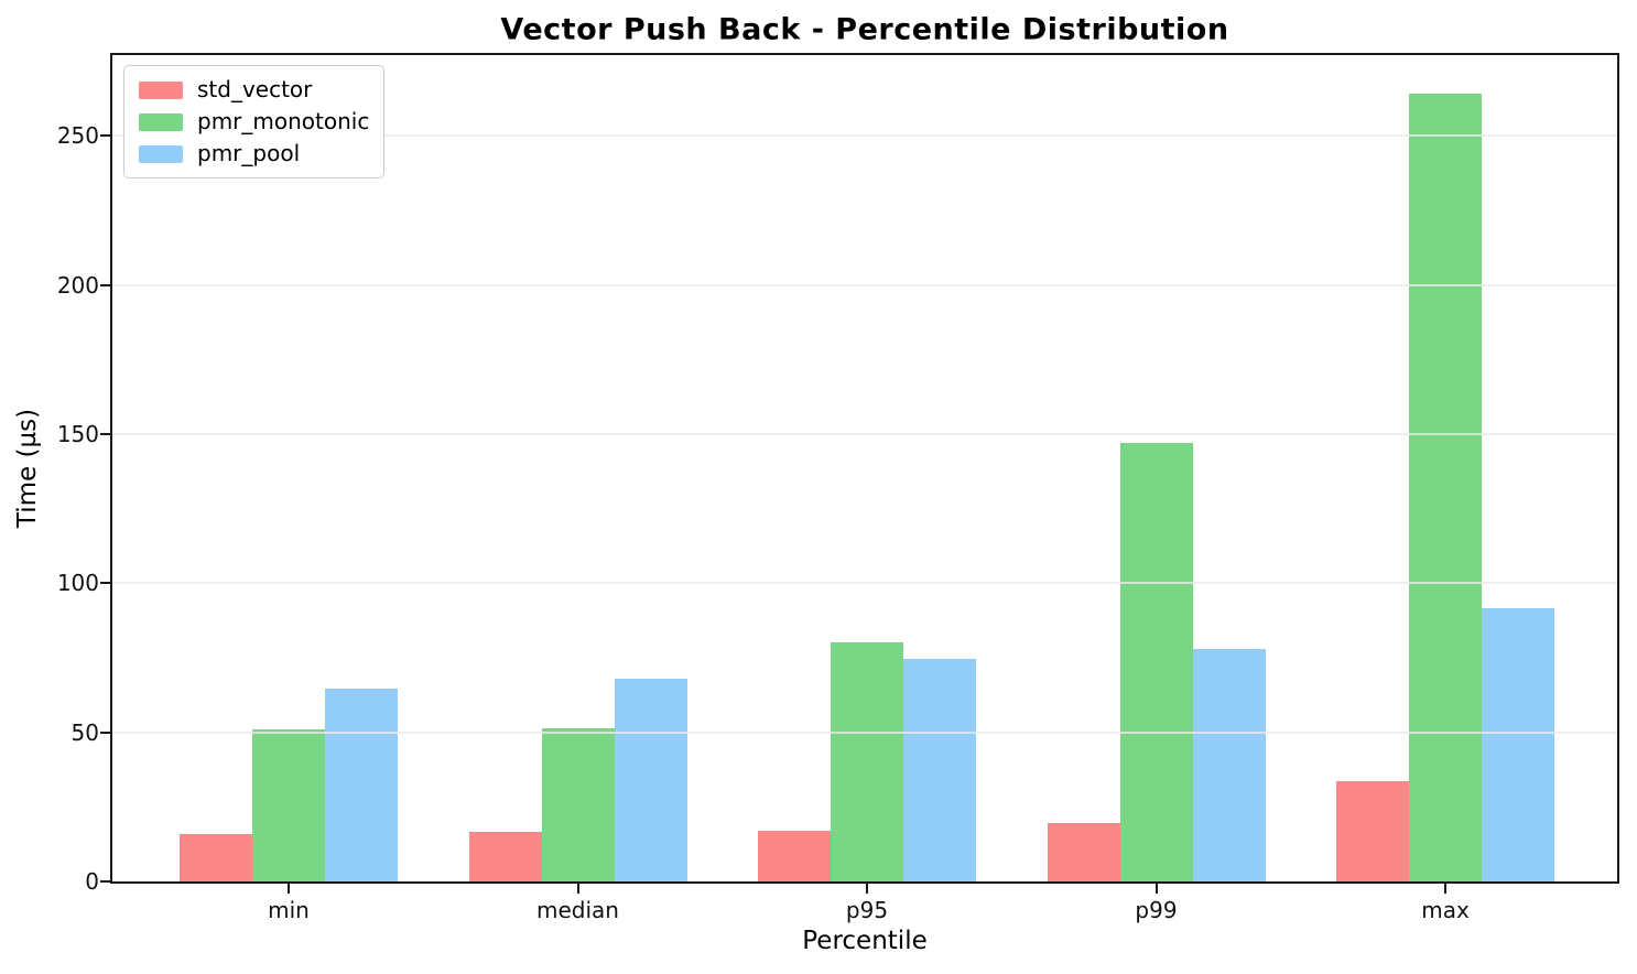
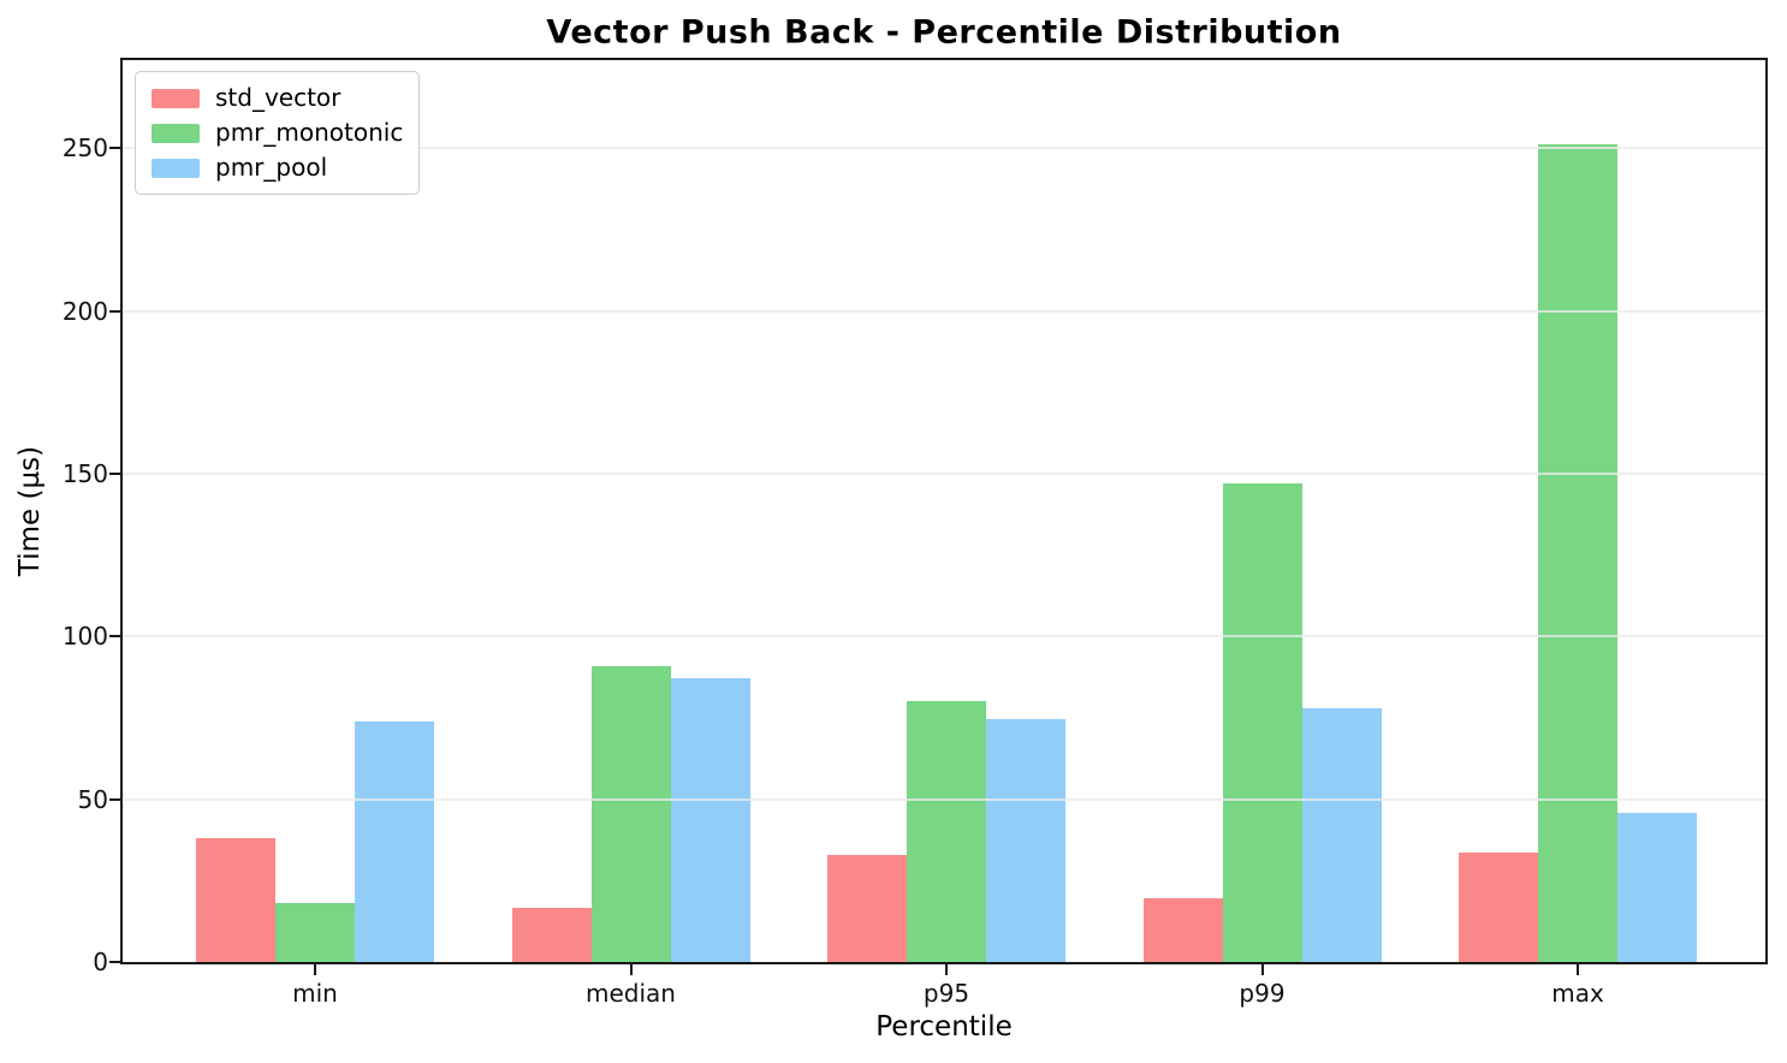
std_vector/min: 16 -> 38
pmr_monotonic/min: 51 -> 18
pmr_pool/min: 64 -> 74
pmr_monotonic/median: 52 -> 91
pmr_pool/median: 68 -> 87
std_vector/p95: 17 -> 33
pmr_monotonic/max: 264 -> 251
pmr_pool/max: 92 -> 46
